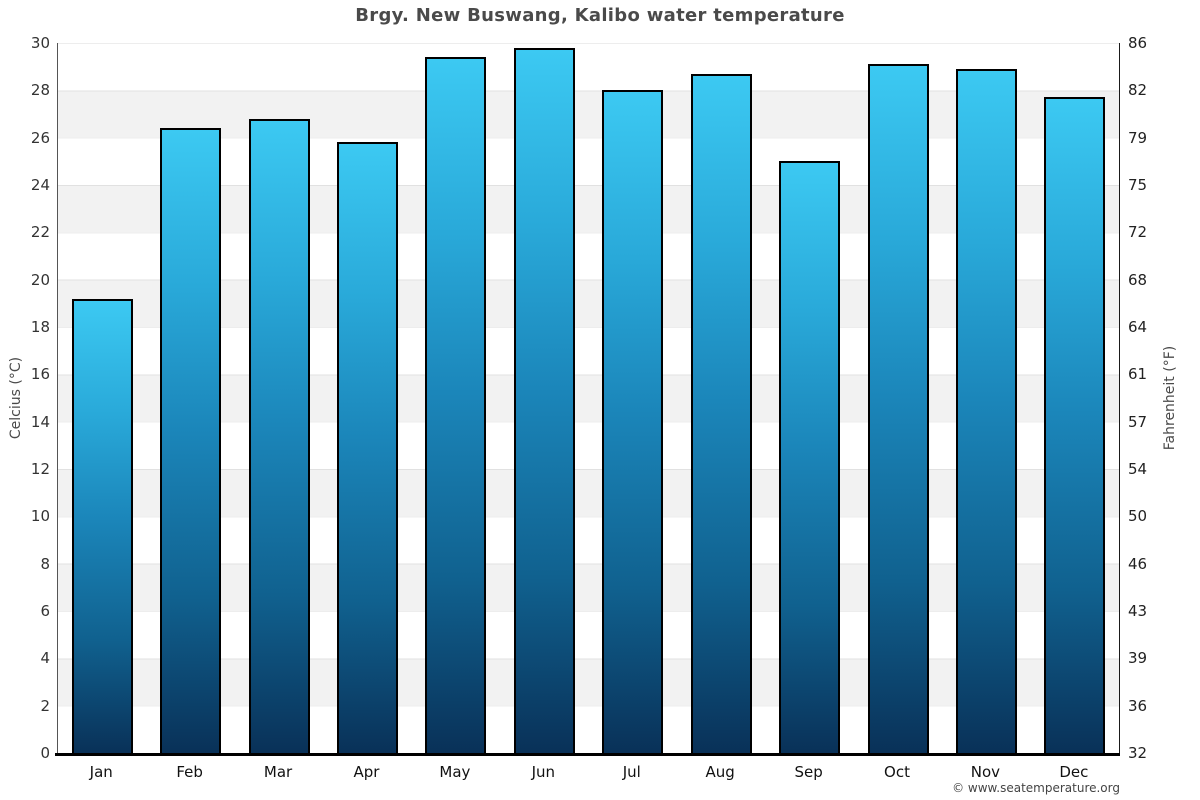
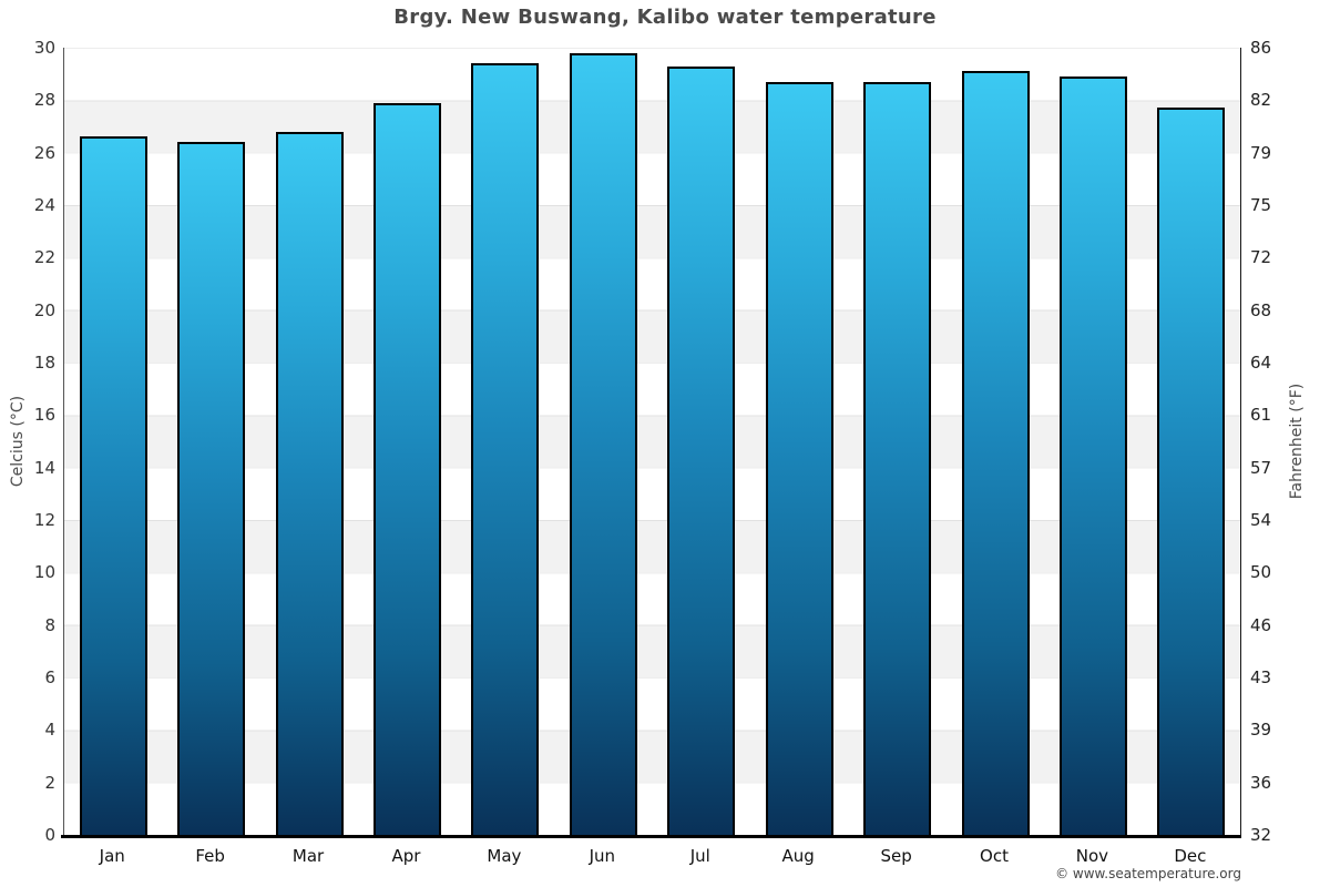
Jan: 19.2 -> 26.6
Apr: 25.8 -> 27.9
Jul: 28.0 -> 29.3
Sep: 25.0 -> 28.7
